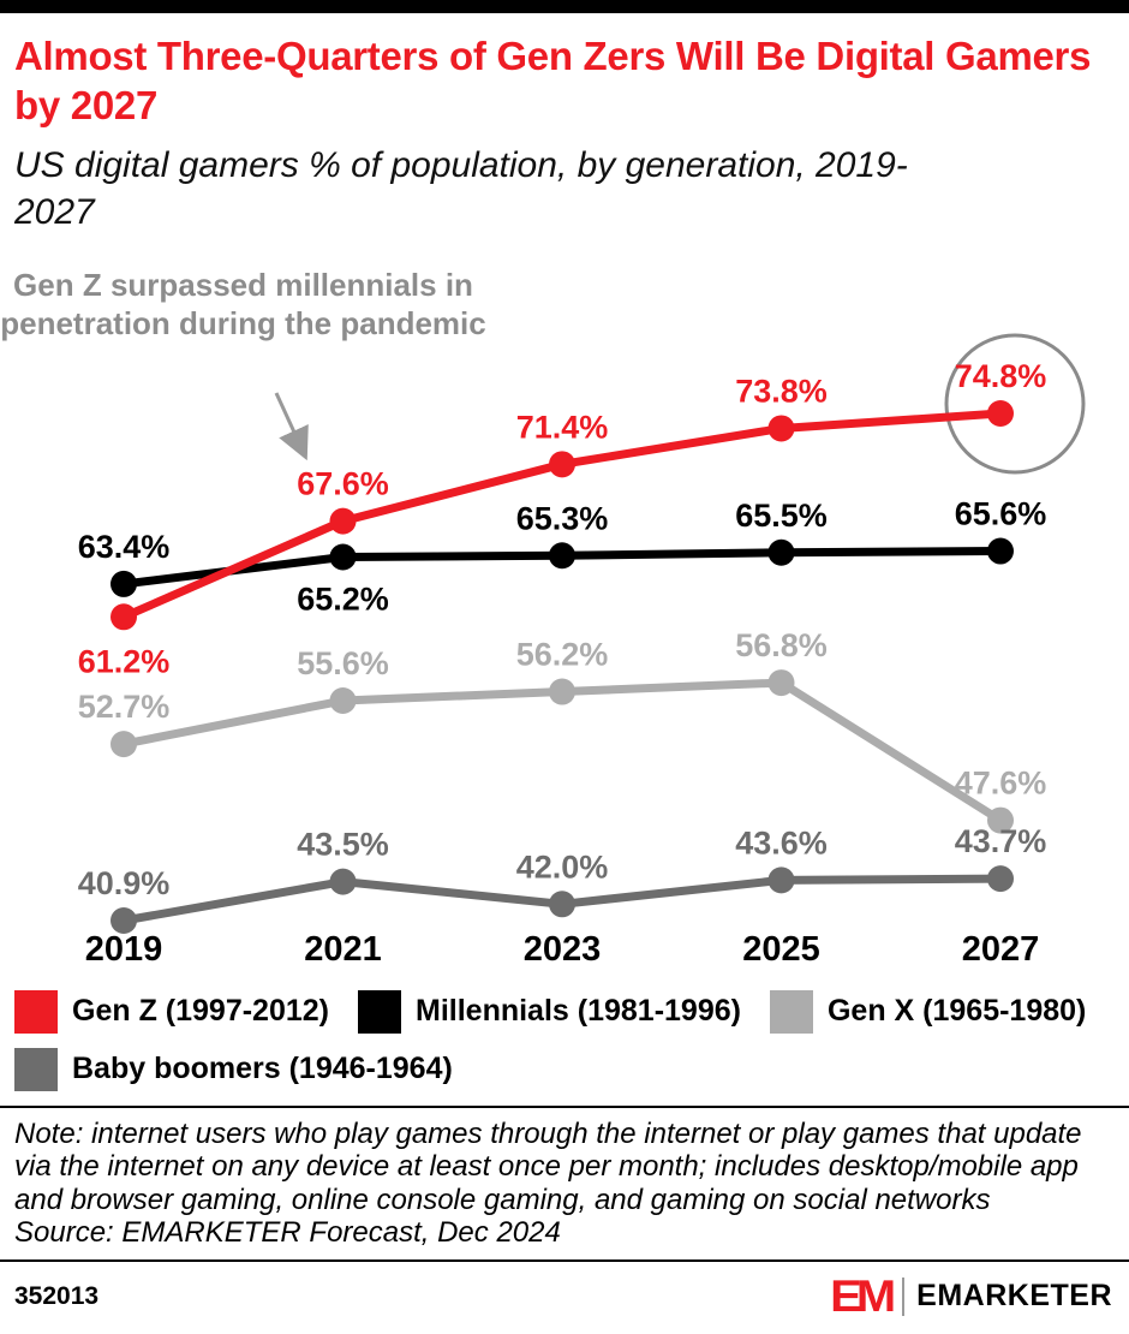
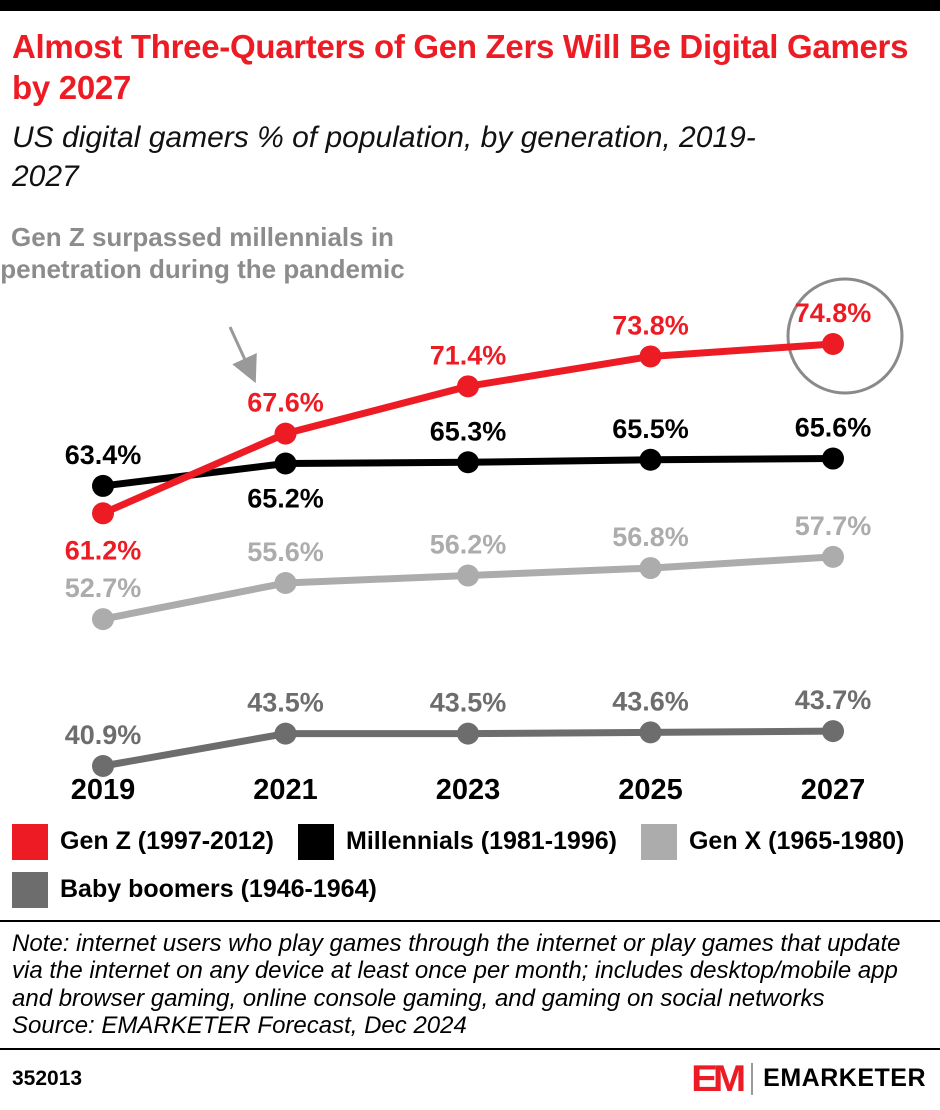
Baby boomers (1946-1964)/2023: 42.0% -> 43.5%
Gen X (1965-1980)/2027: 47.6% -> 57.7%
